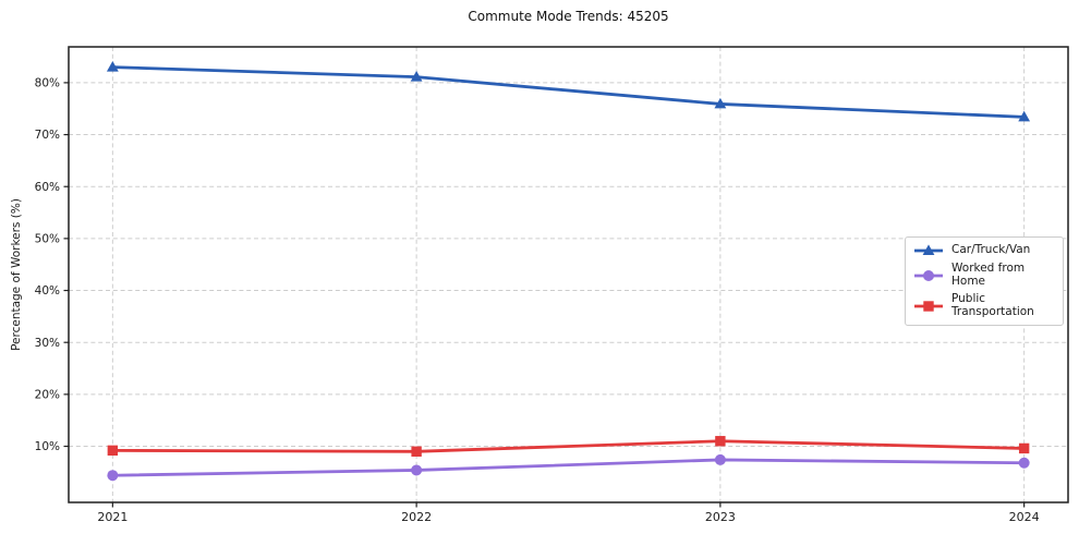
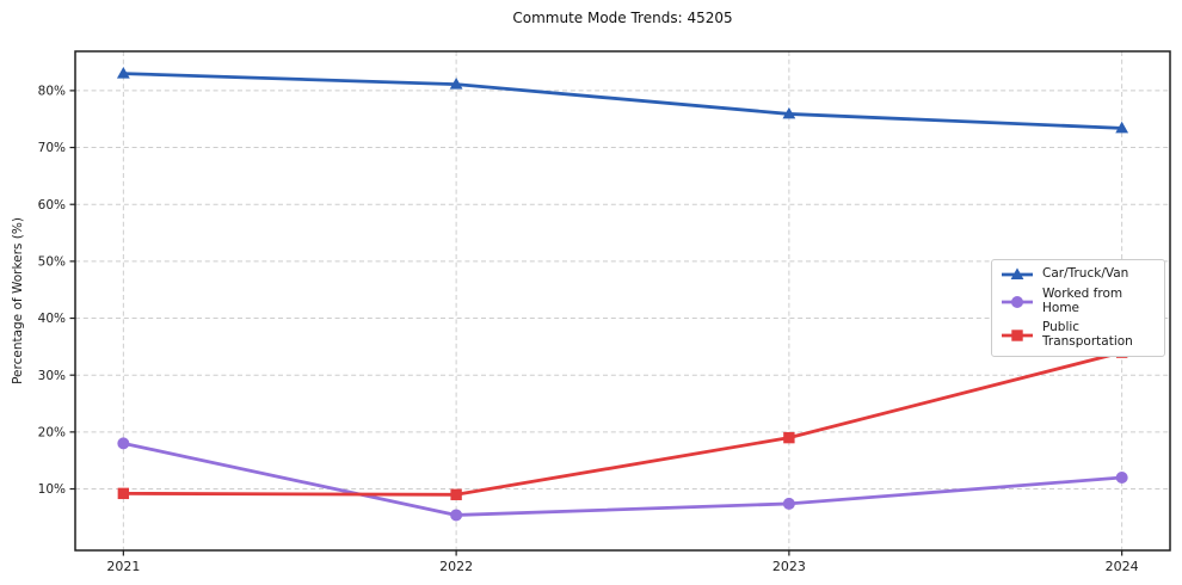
Worked from Home/2021: 4% -> 18%
Public Transportation/2023: 11% -> 19%
Worked from Home/2024: 7% -> 12%
Public Transportation/2024: 10% -> 34%
